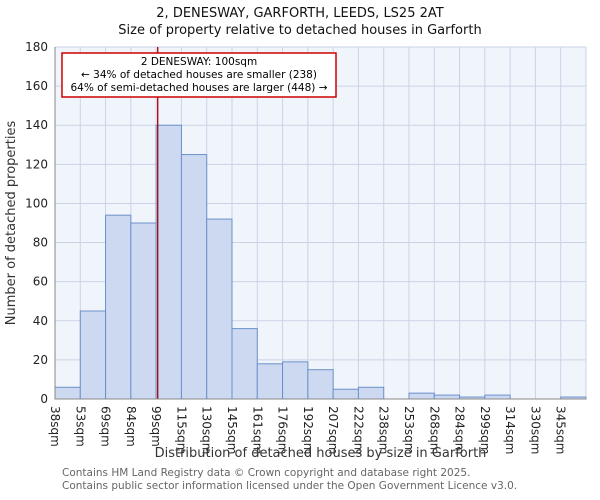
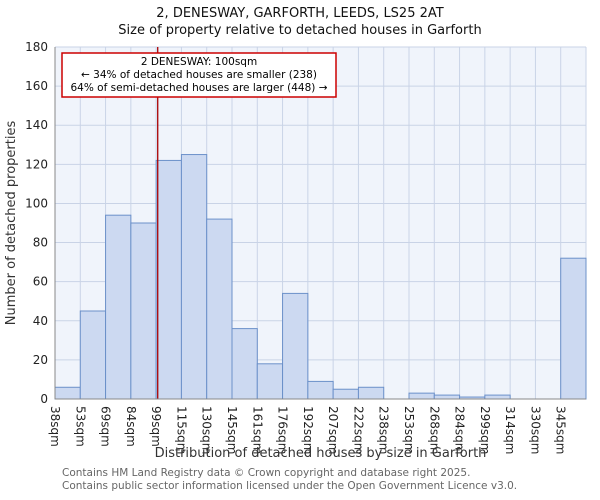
99sqm: 140 -> 122
176sqm: 19 -> 54
192sqm: 15 -> 9
345sqm: 1 -> 72
